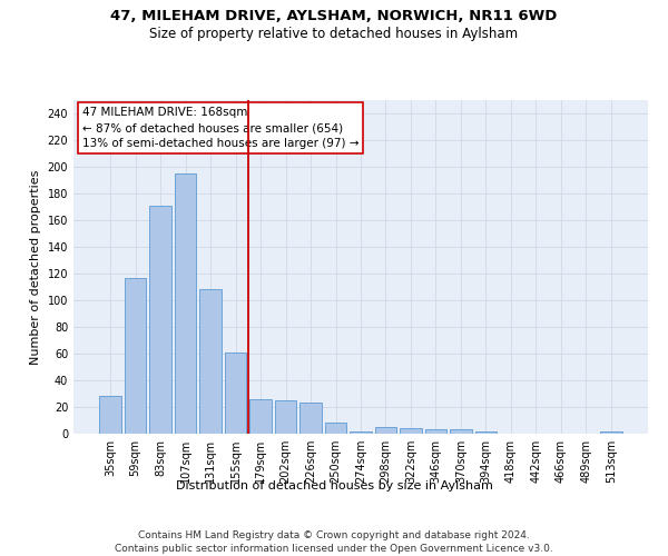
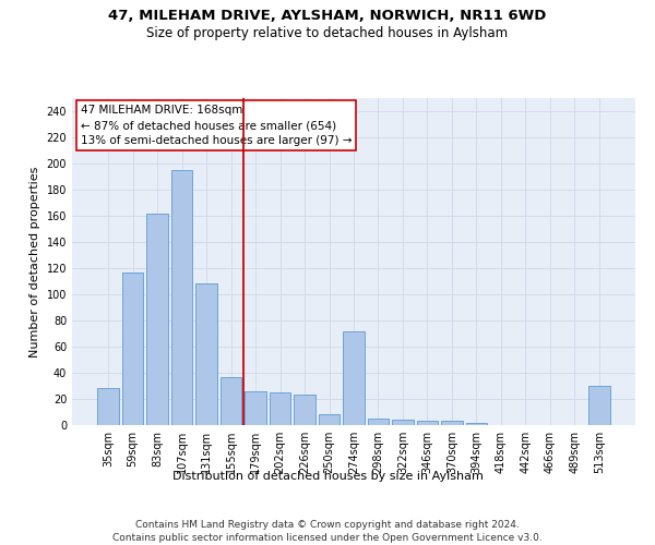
83sqm: 171 -> 162
155sqm: 61 -> 37
274sqm: 2 -> 72
513sqm: 2 -> 30
